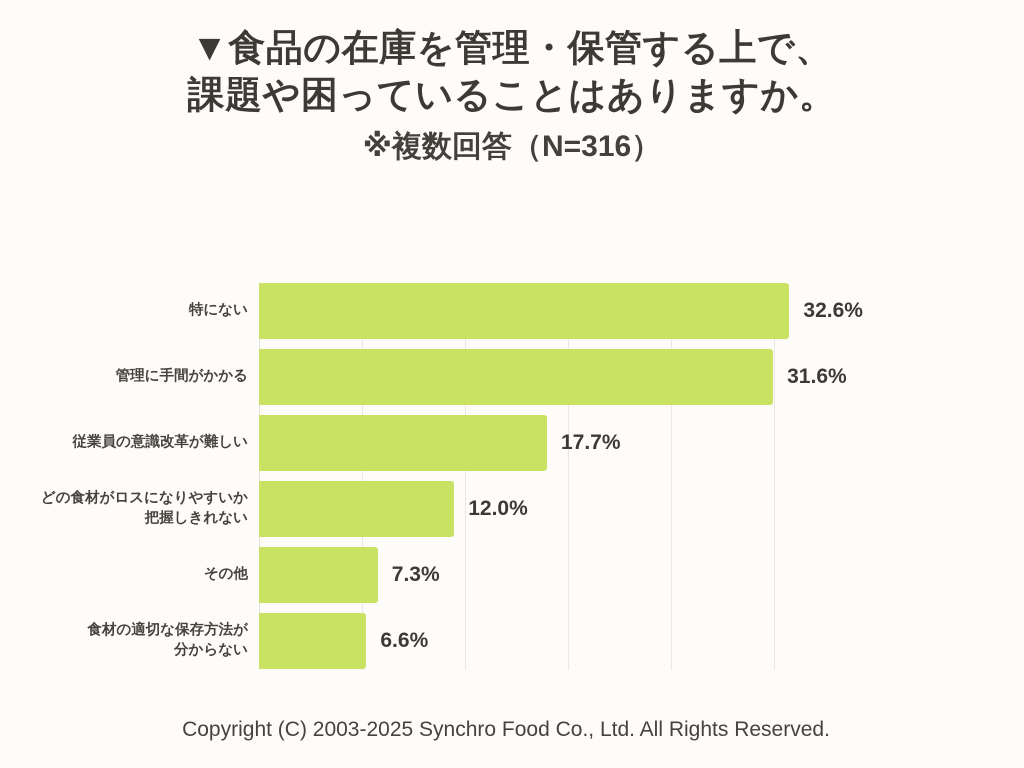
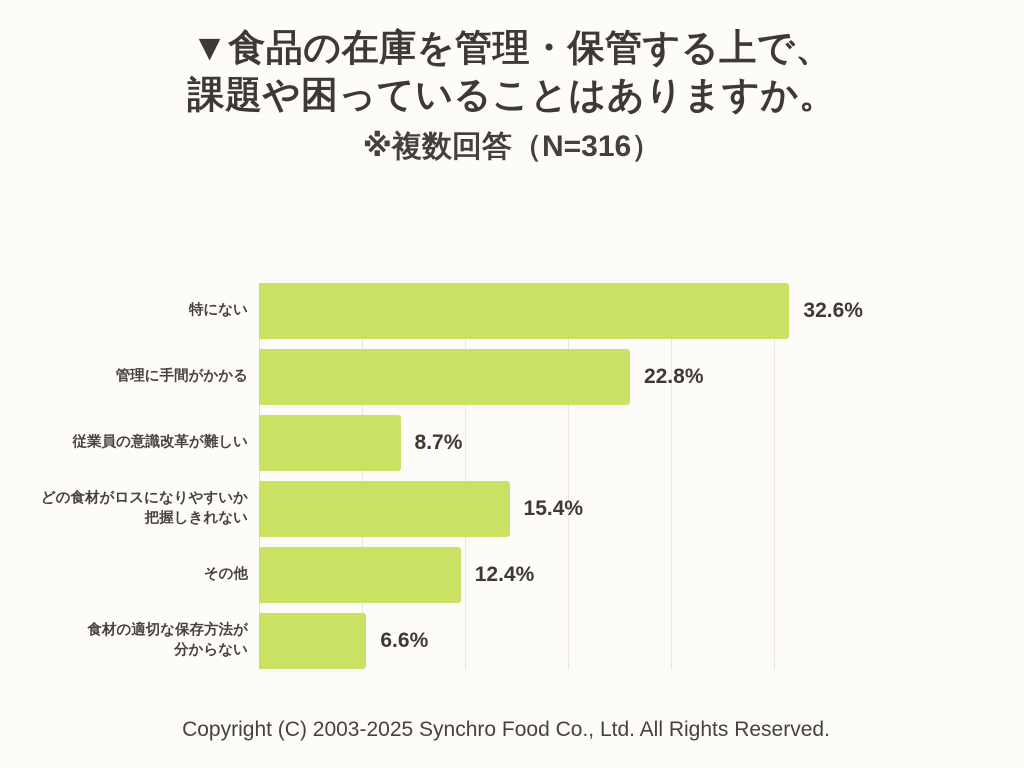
管理に手間がかかる: 31.6% -> 22.8%
従業員の意識改革が難しい: 17.7% -> 8.7%
どの食材がロスになりやすいか把握しきれない: 12.0% -> 15.4%
その他: 7.3% -> 12.4%
